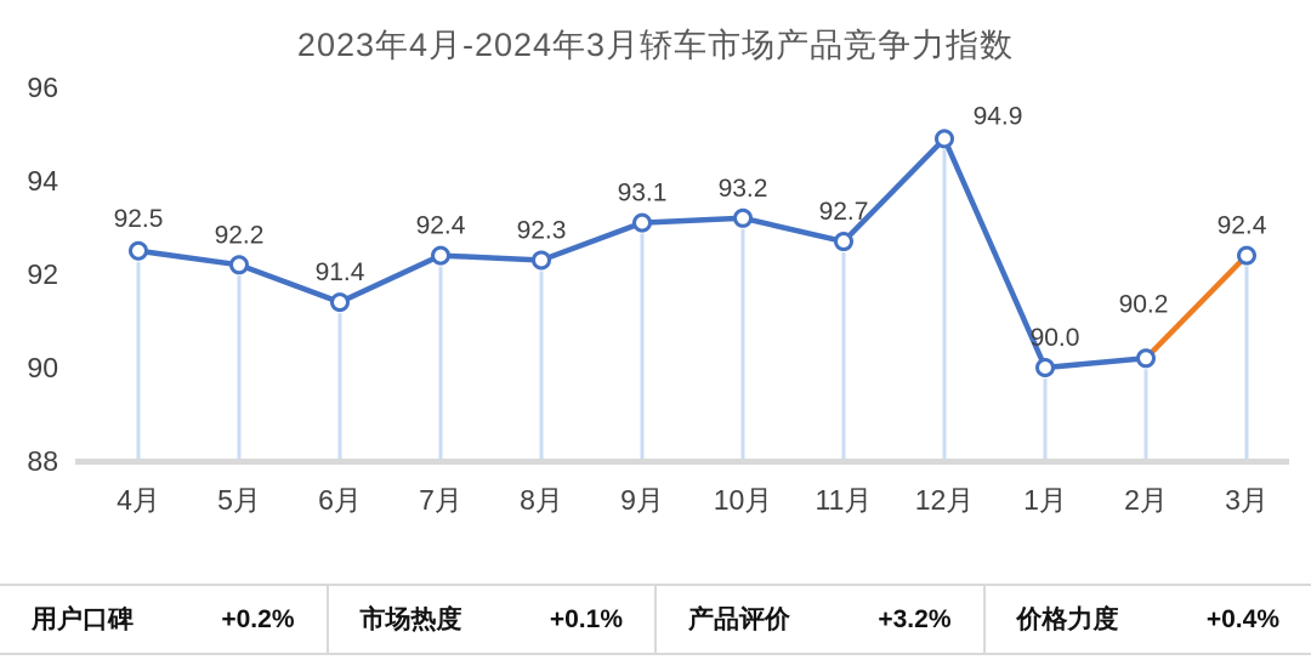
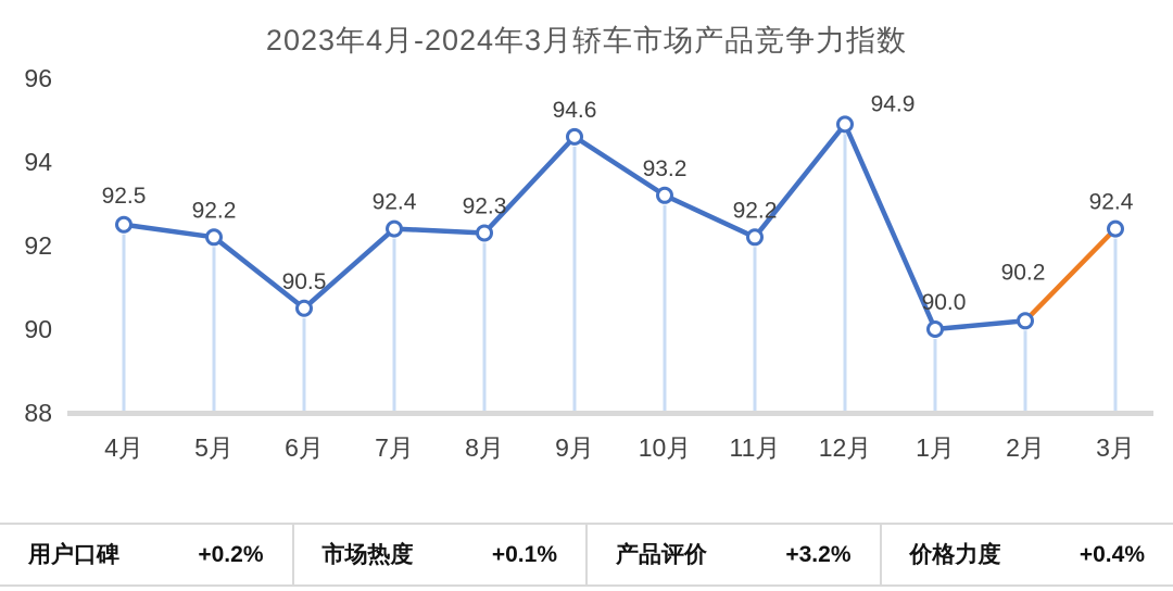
6月: 91.4 -> 90.5
9月: 93.1 -> 94.6
11月: 92.7 -> 92.2
